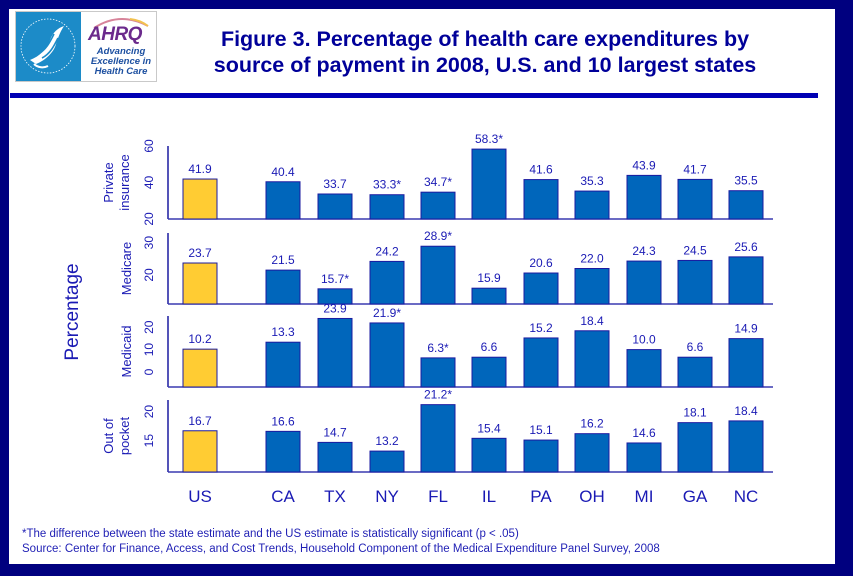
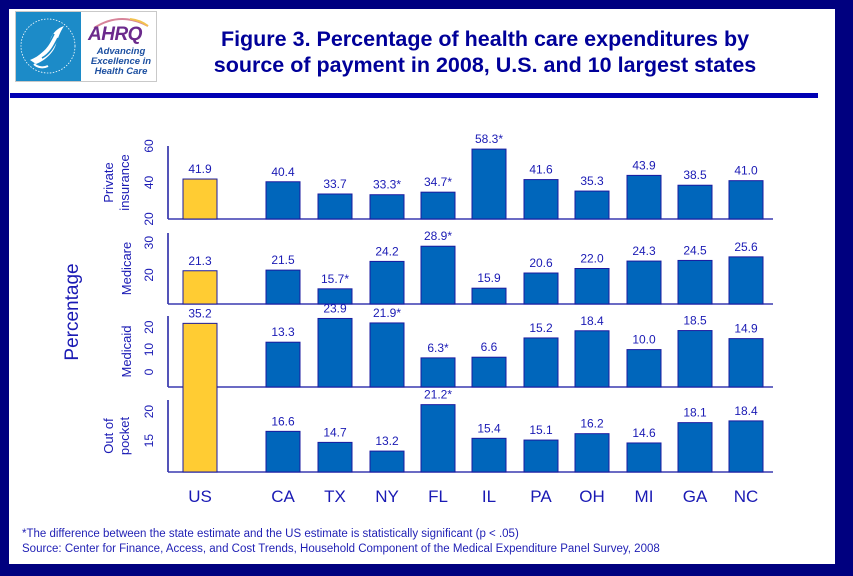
Medicare/US: 23.7 -> 21.3
Out of pocket/US: 16.7 -> 35.2
Private insurance/GA: 41.7 -> 38.5
Medicaid/GA: 6.6 -> 18.5
Private insurance/NC: 35.5 -> 41.0
